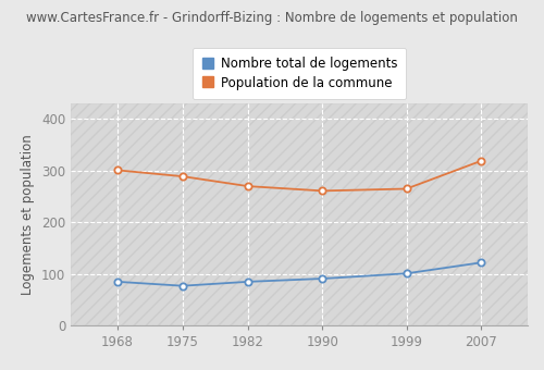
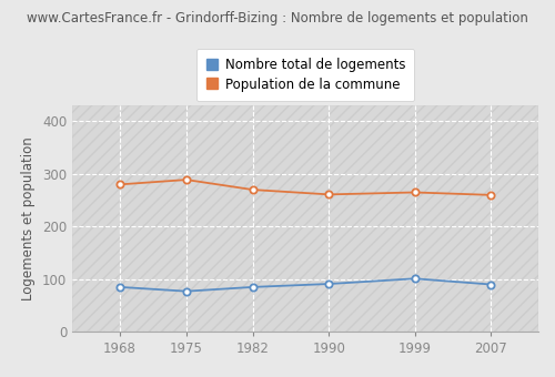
Population de la commune/1968: 301 -> 280
Nombre total de logements/2007: 122 -> 90
Population de la commune/2007: 319 -> 260
